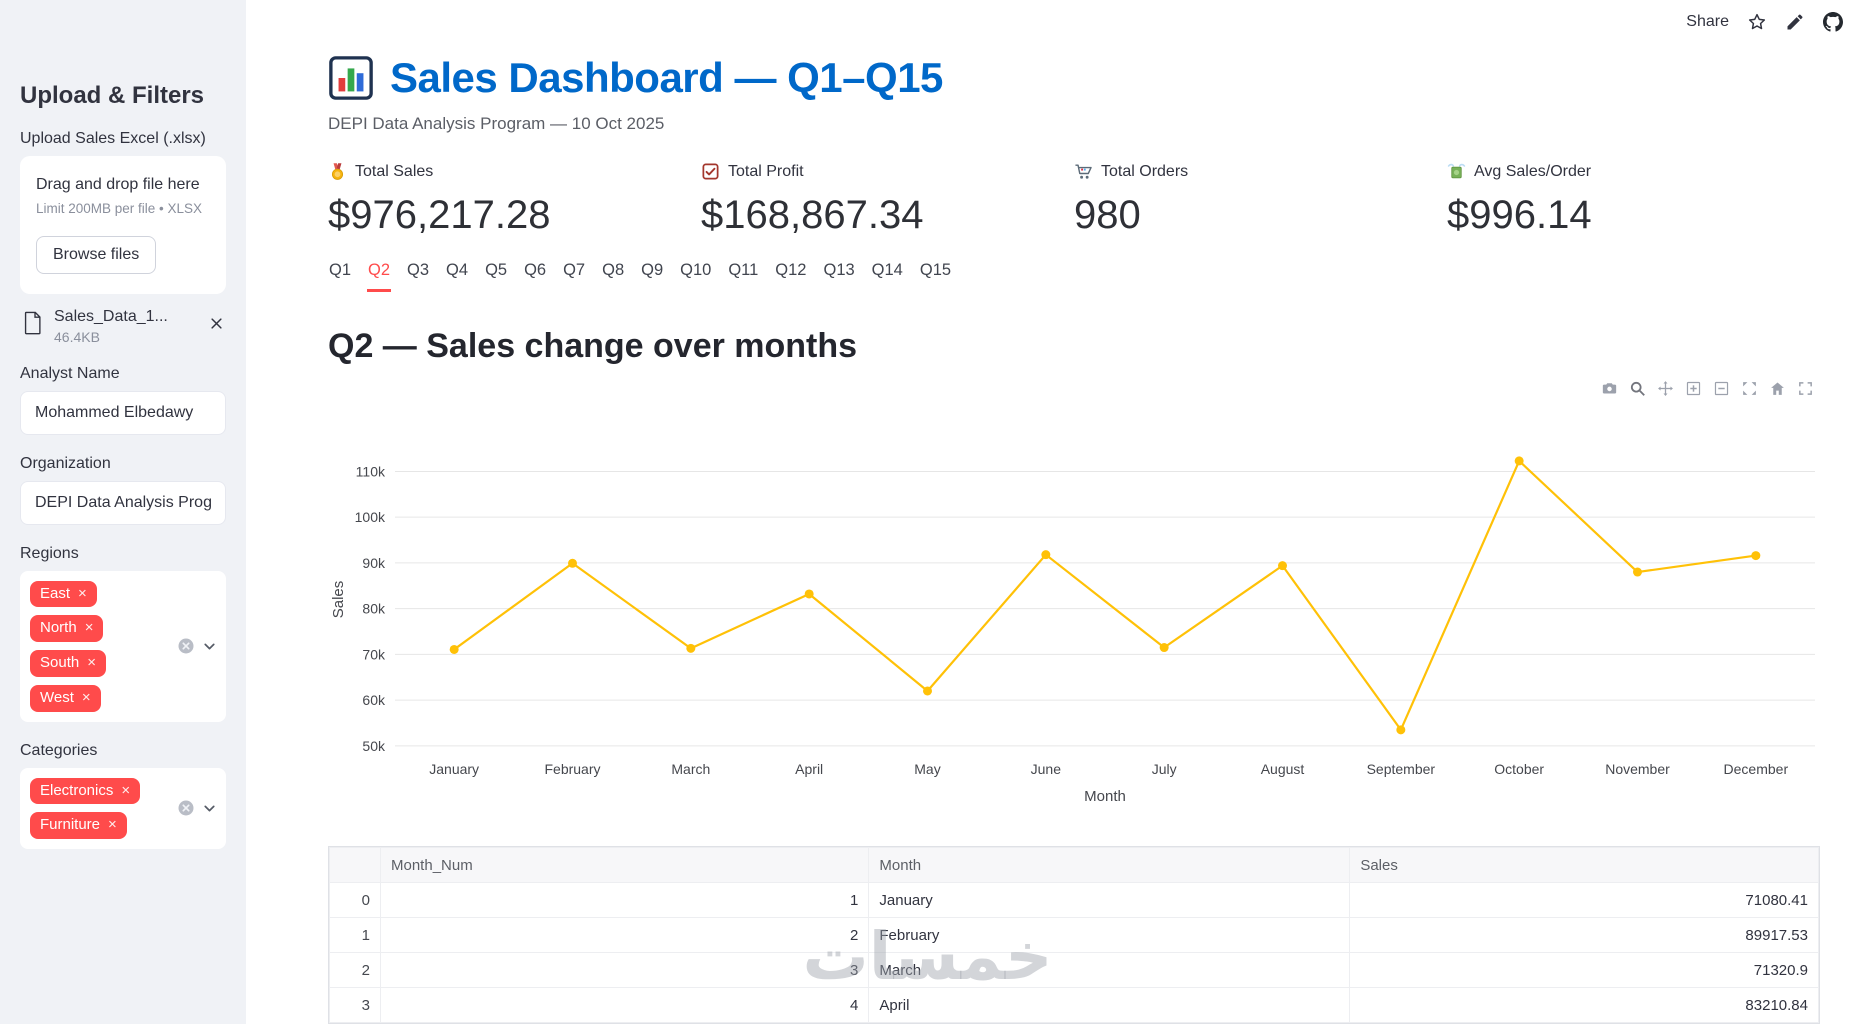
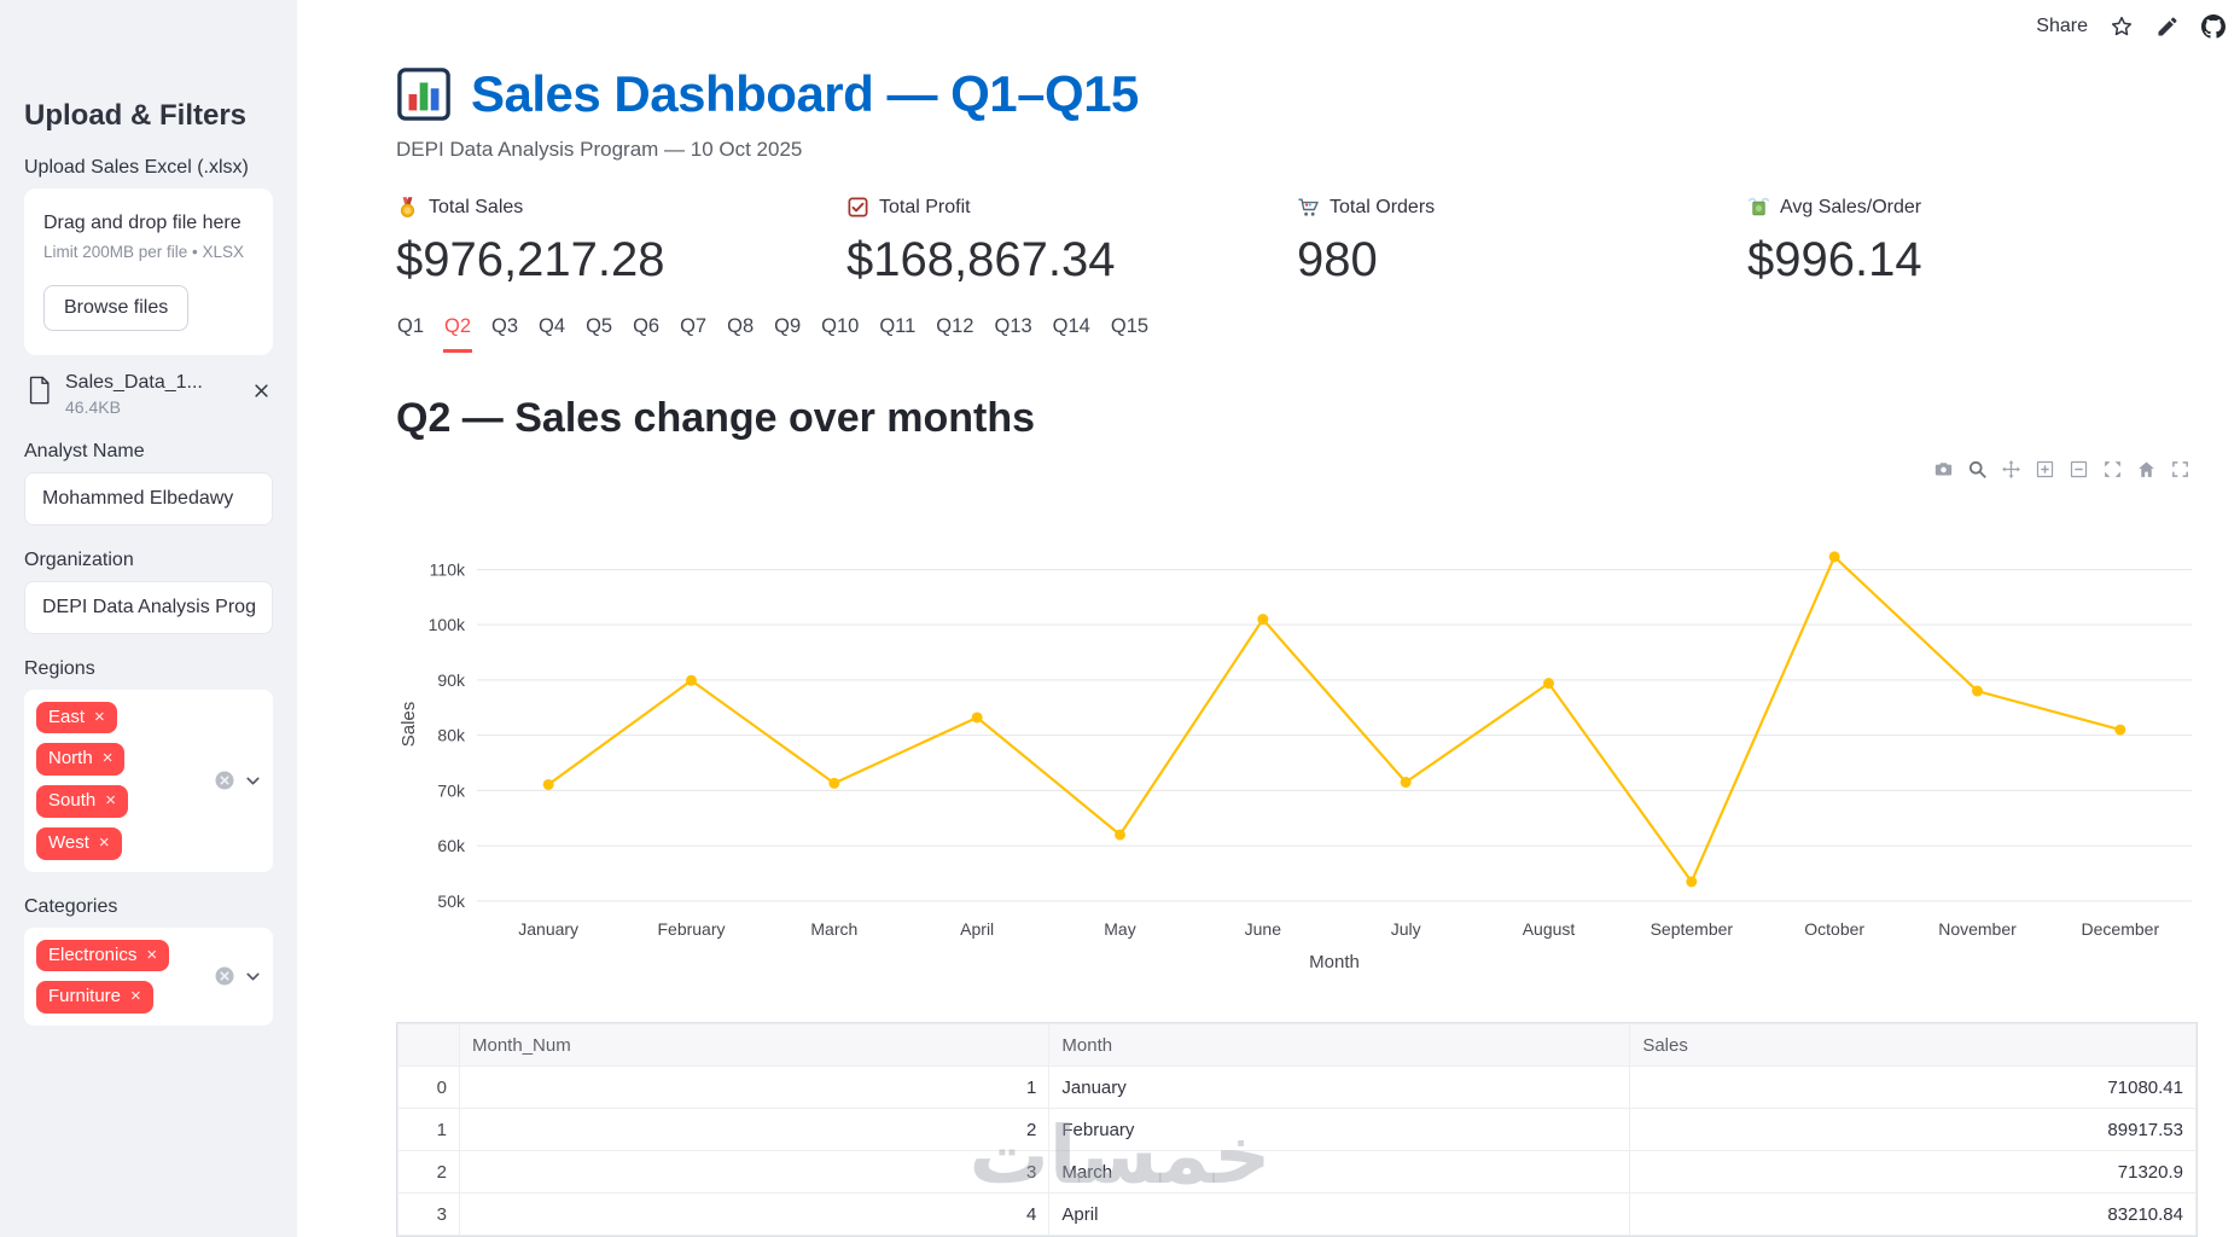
June: 92k -> 101k
December: 92k -> 81k
